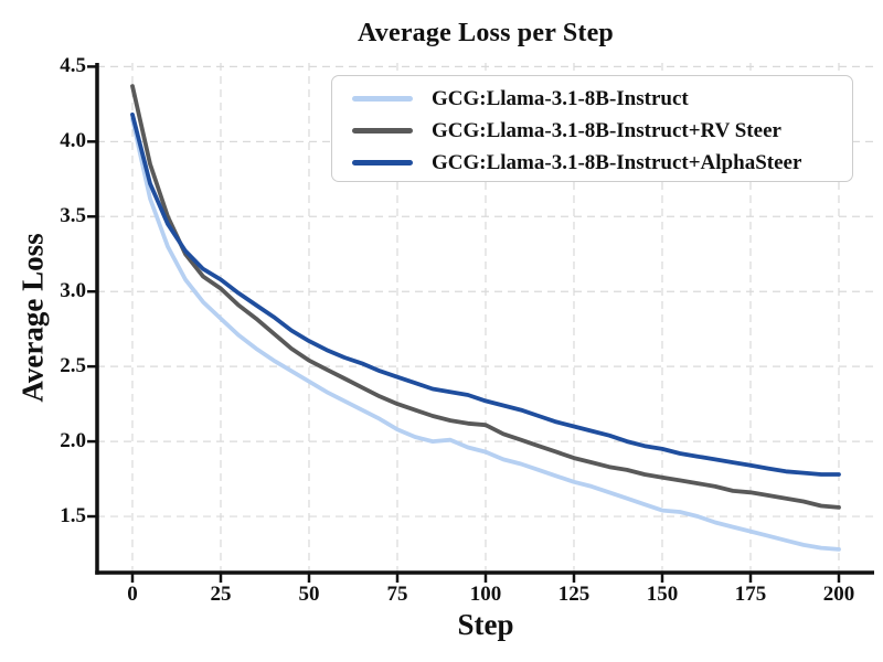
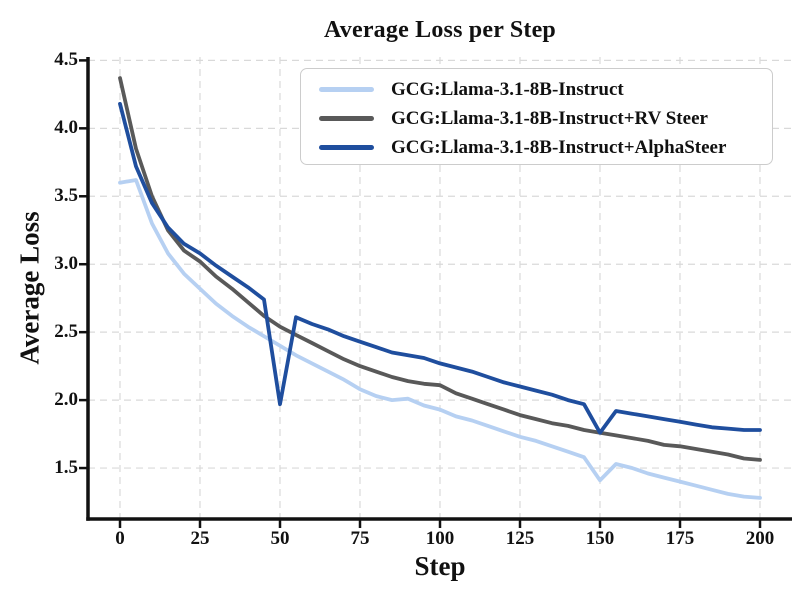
GCG:Llama-3.1-8B-Instruct/0: 4.15 -> 3.60
GCG:Llama-3.1-8B-Instruct+AlphaSteer/50: 2.67 -> 1.97
GCG:Llama-3.1-8B-Instruct/150: 1.54 -> 1.41
GCG:Llama-3.1-8B-Instruct+AlphaSteer/150: 1.95 -> 1.76
